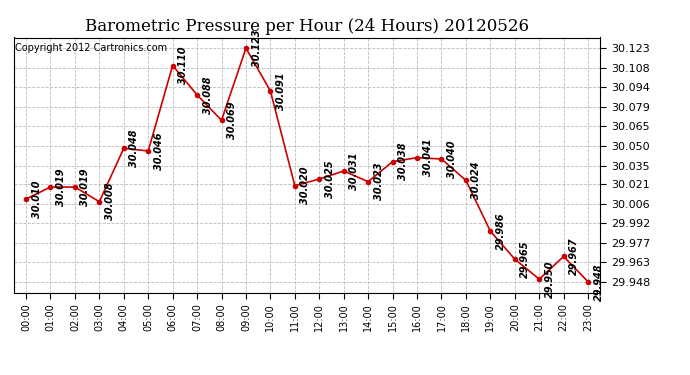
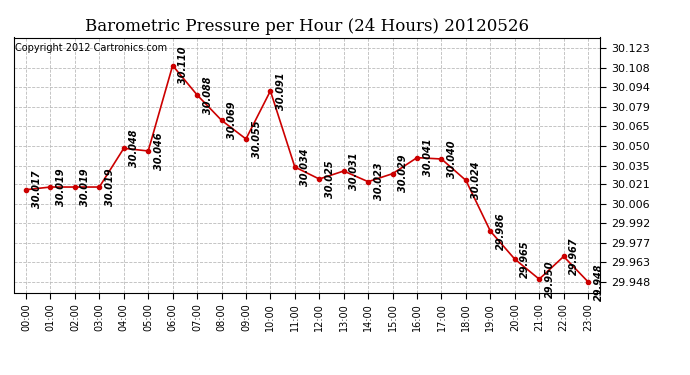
00:00: 30.010 -> 30.017
03:00: 30.008 -> 30.019
09:00: 30.123 -> 30.055
11:00: 30.020 -> 30.034
15:00: 30.038 -> 30.029
